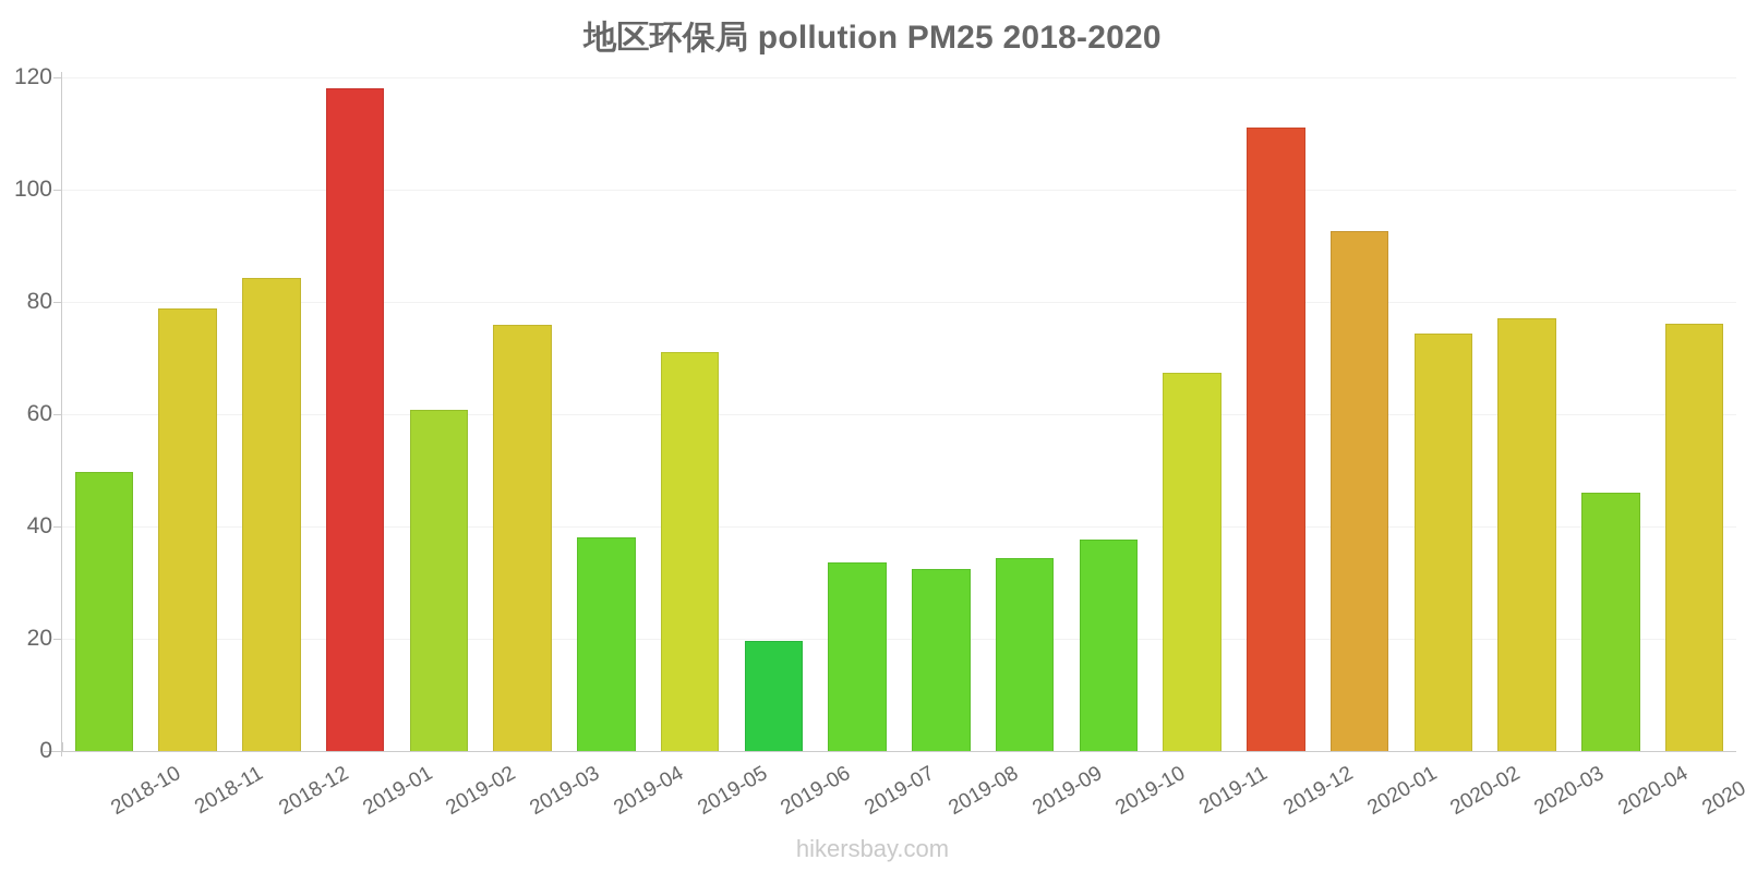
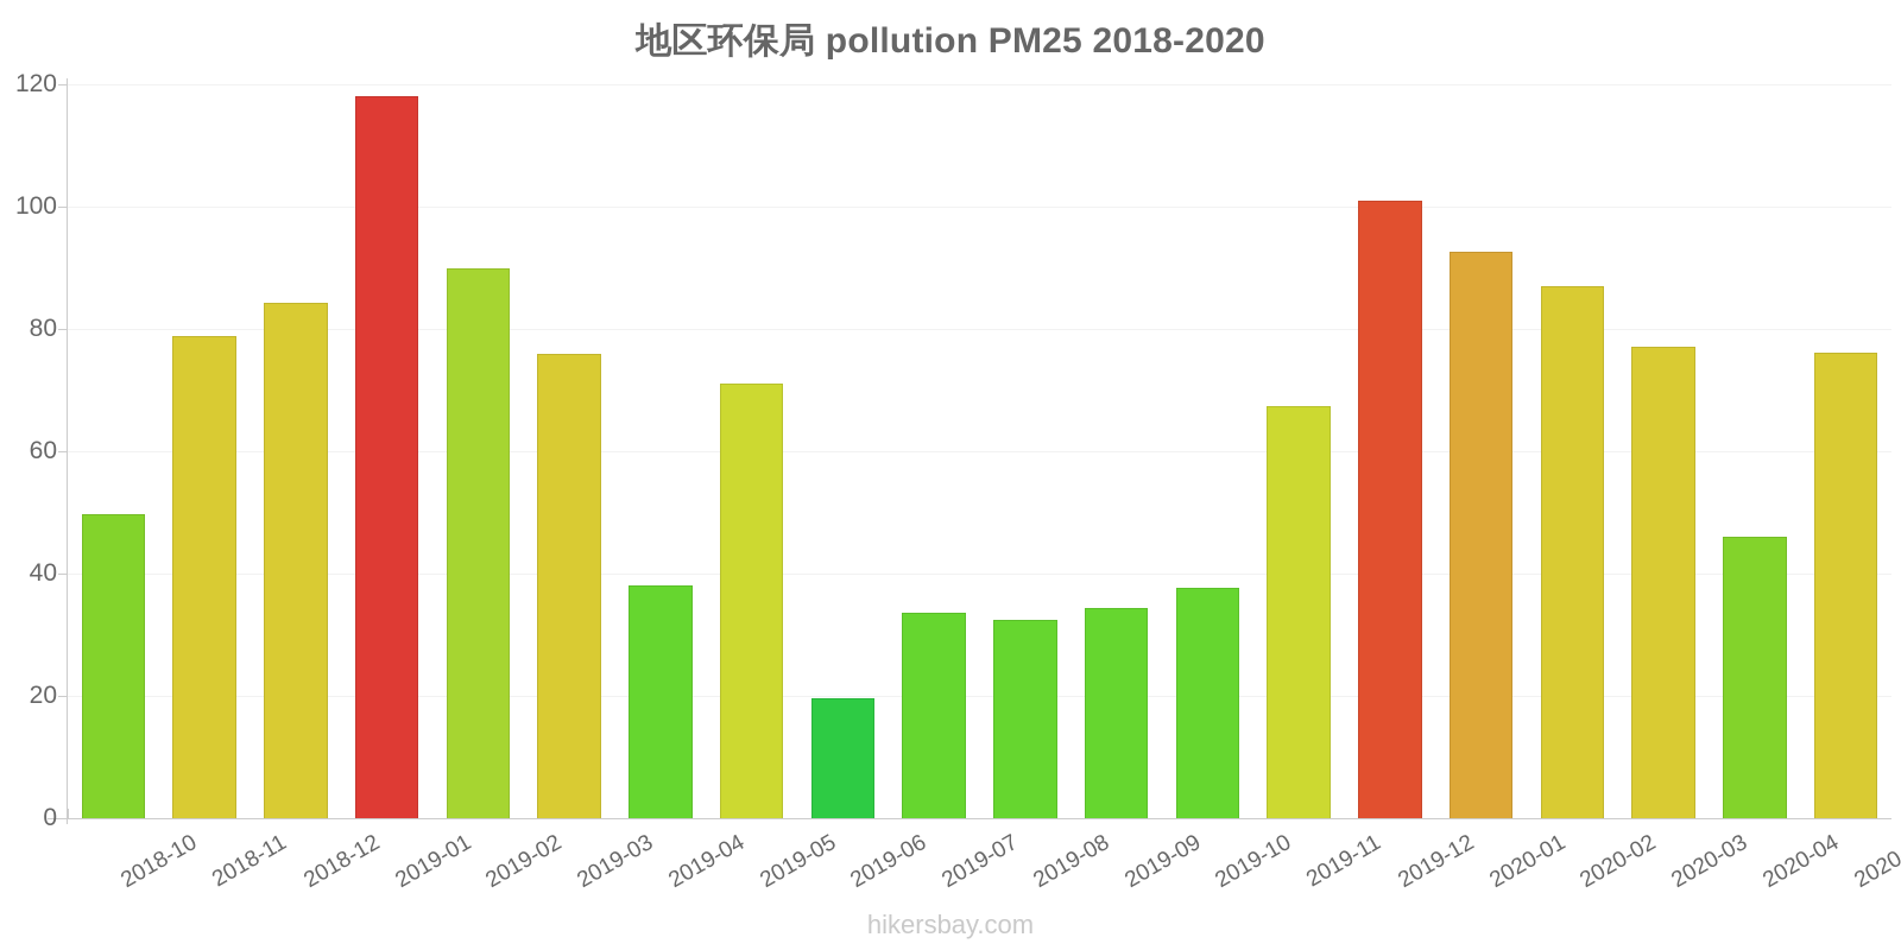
2019-02: 61 -> 90
2019-12: 111 -> 101
2020-02: 74 -> 87
